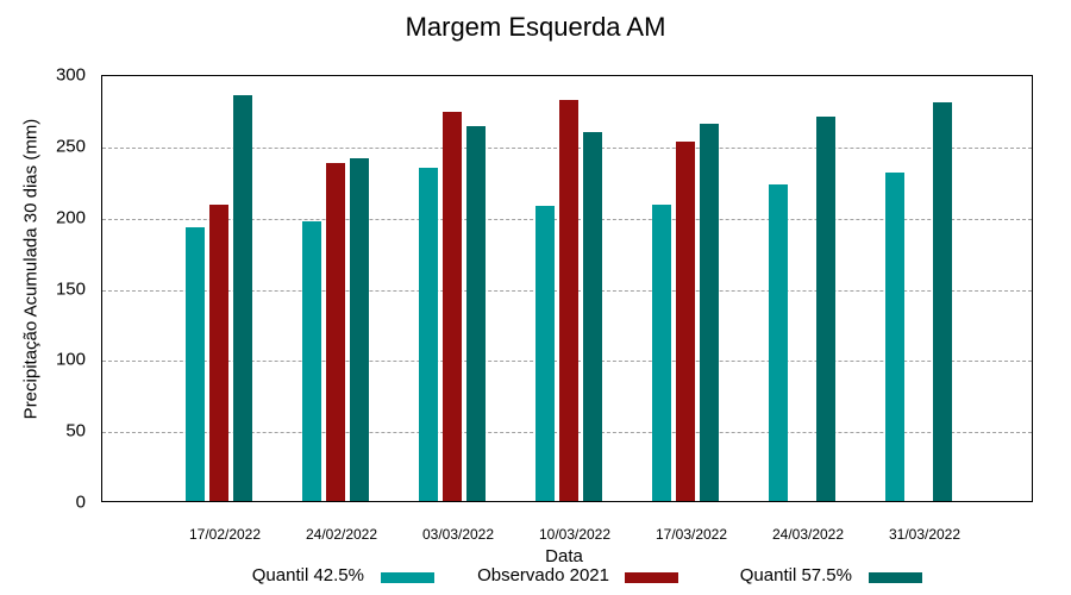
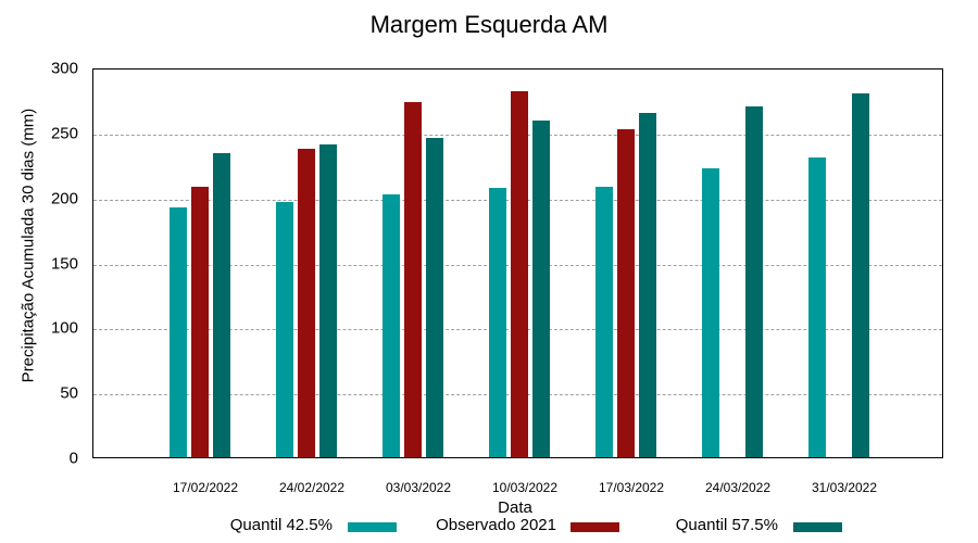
Quantil 57.5%/17/02/2022: 285 -> 234
Quantil 42.5%/03/03/2022: 234 -> 202
Quantil 57.5%/03/03/2022: 263 -> 246
